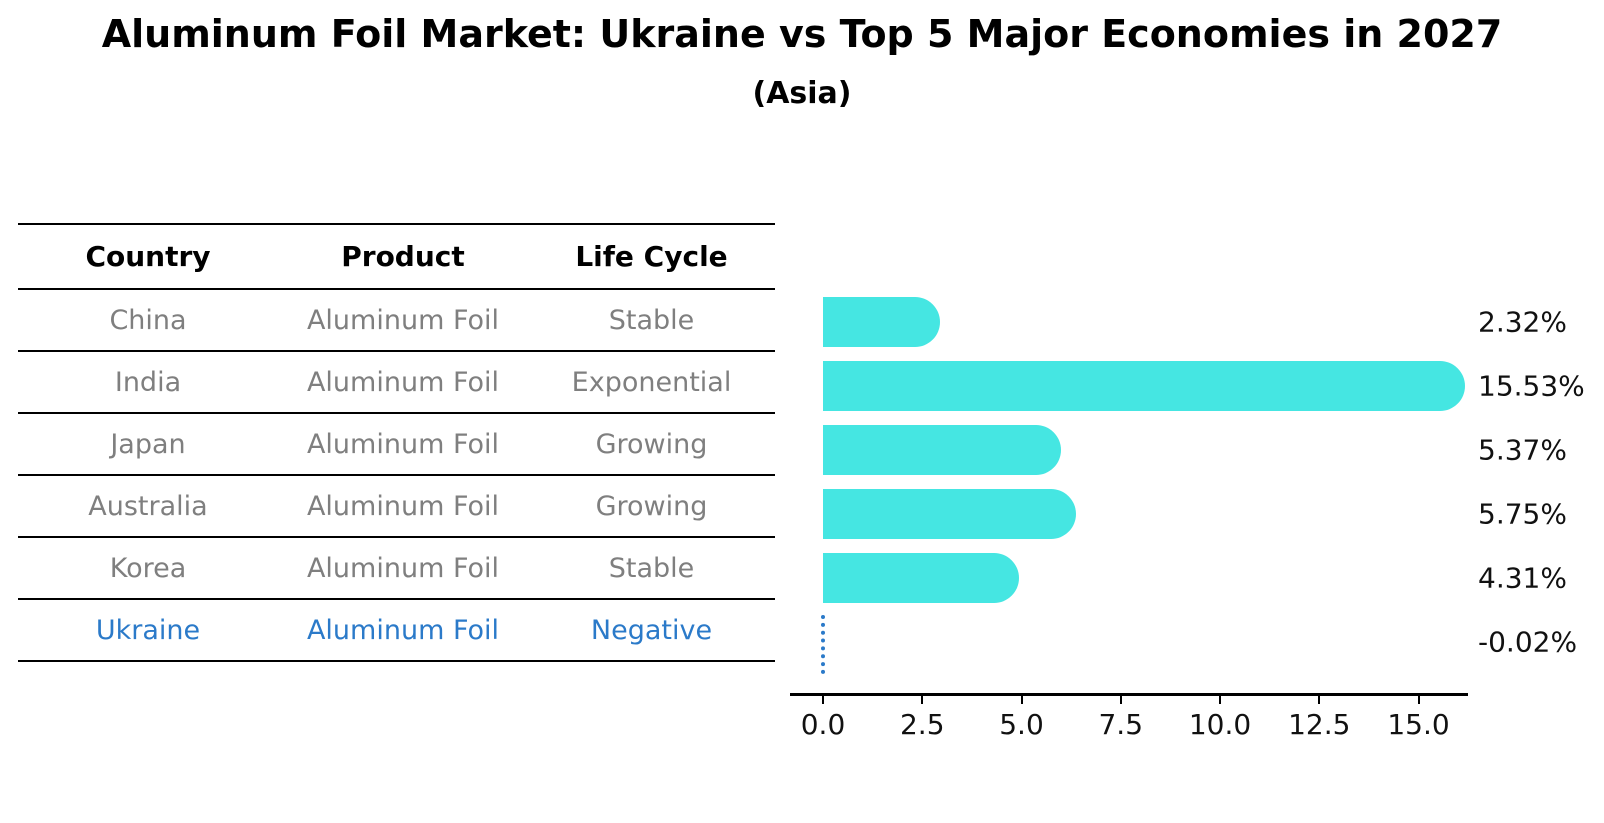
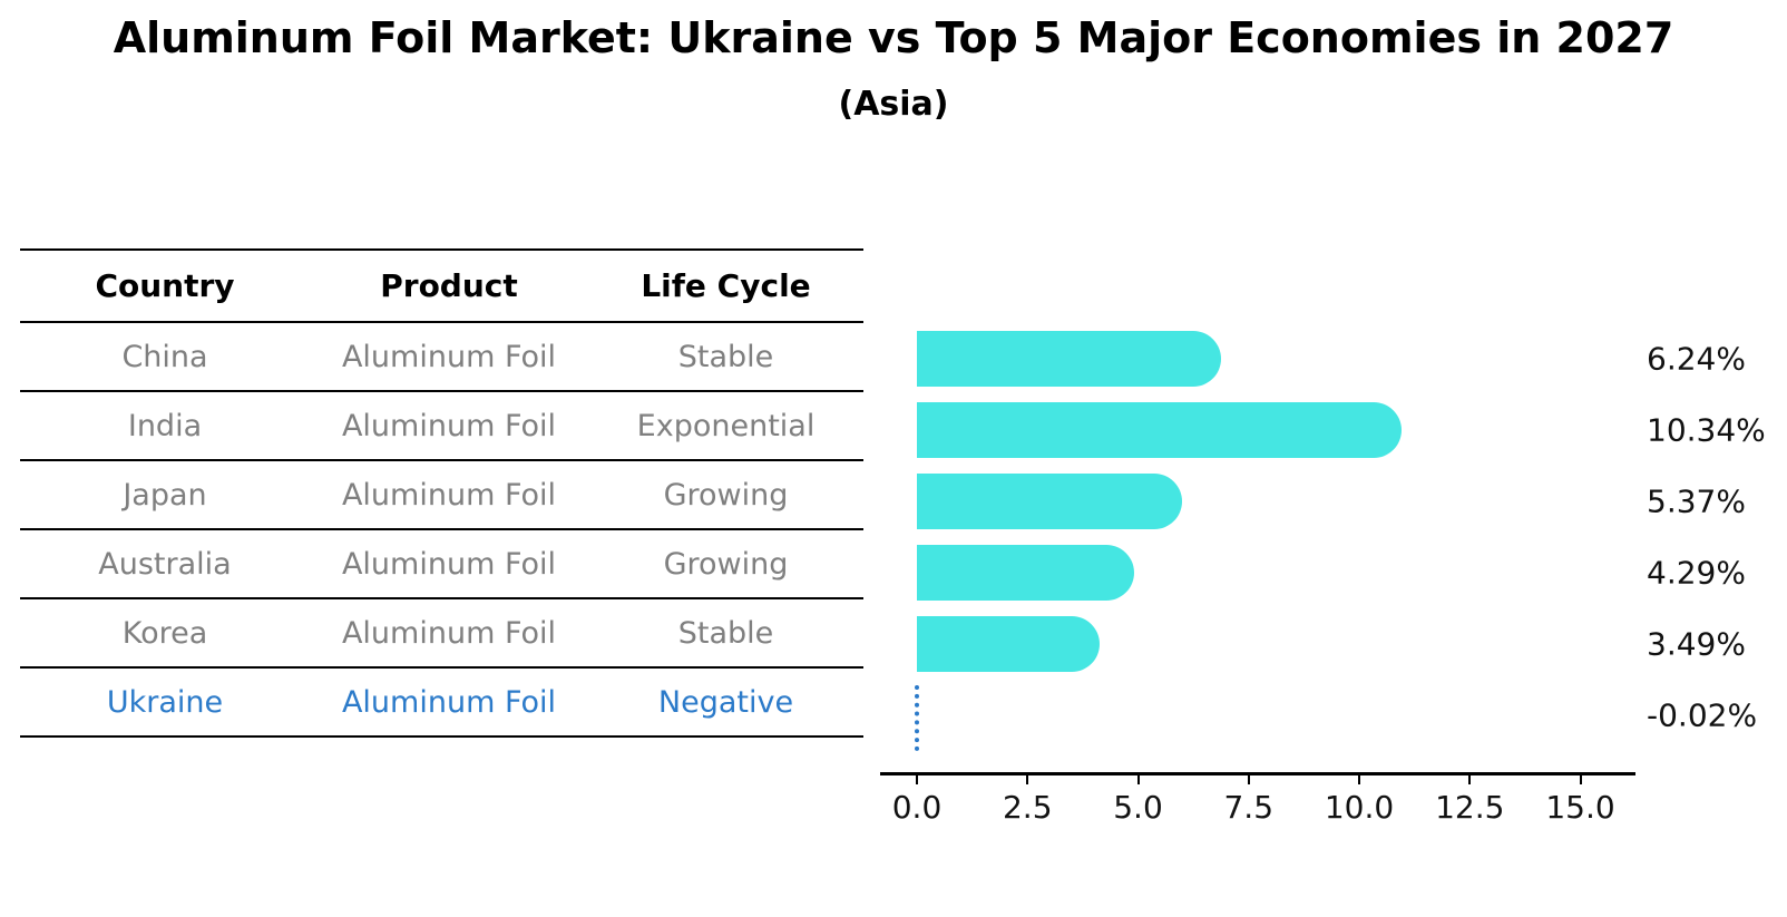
China: 2.32% -> 6.24%
India: 15.53% -> 10.34%
Australia: 5.75% -> 4.29%
Korea: 4.31% -> 3.49%
